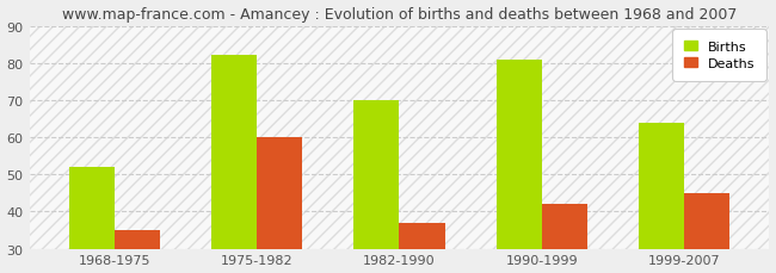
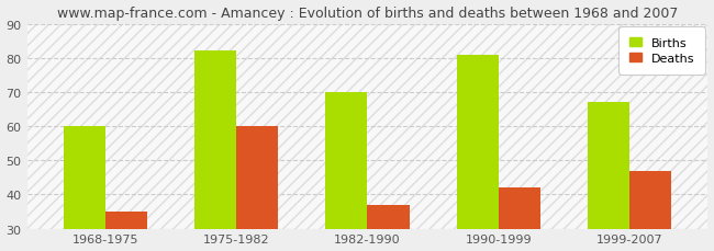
Births/1968-1975: 52 -> 60
Births/1999-2007: 64 -> 67
Deaths/1999-2007: 45 -> 47
